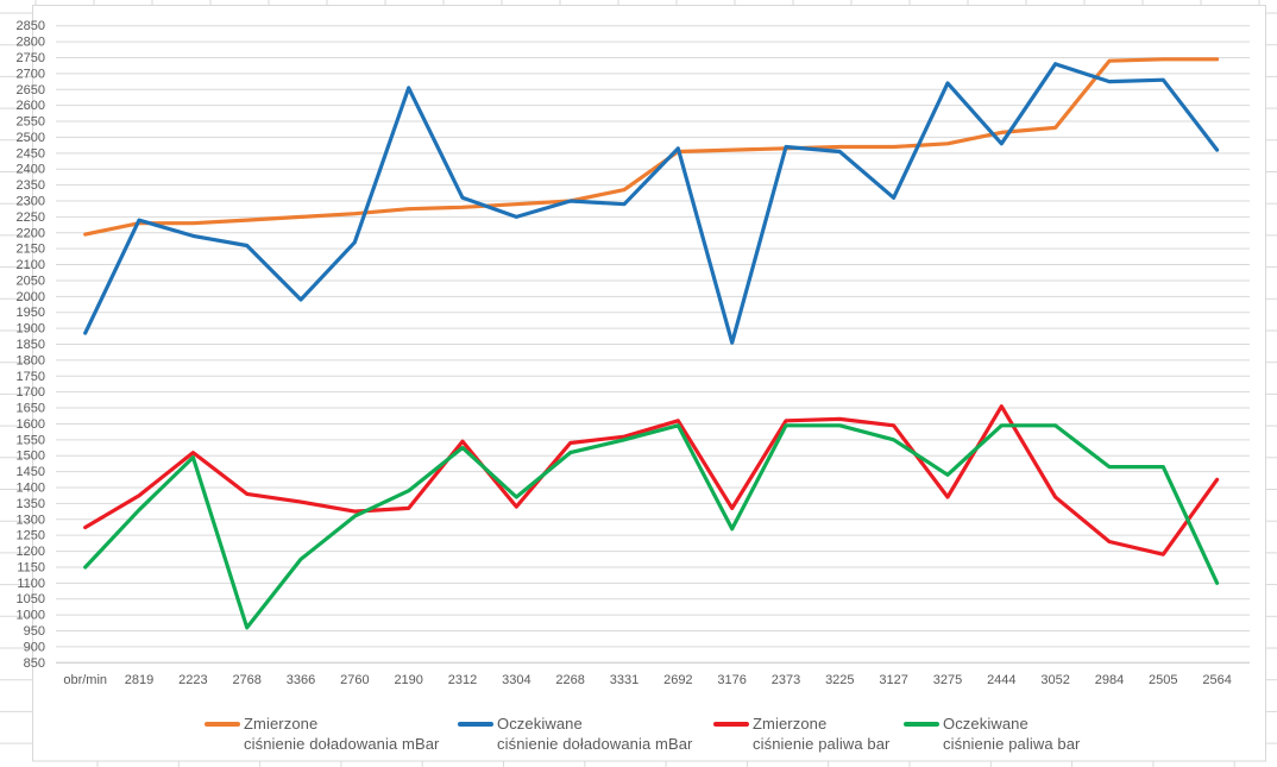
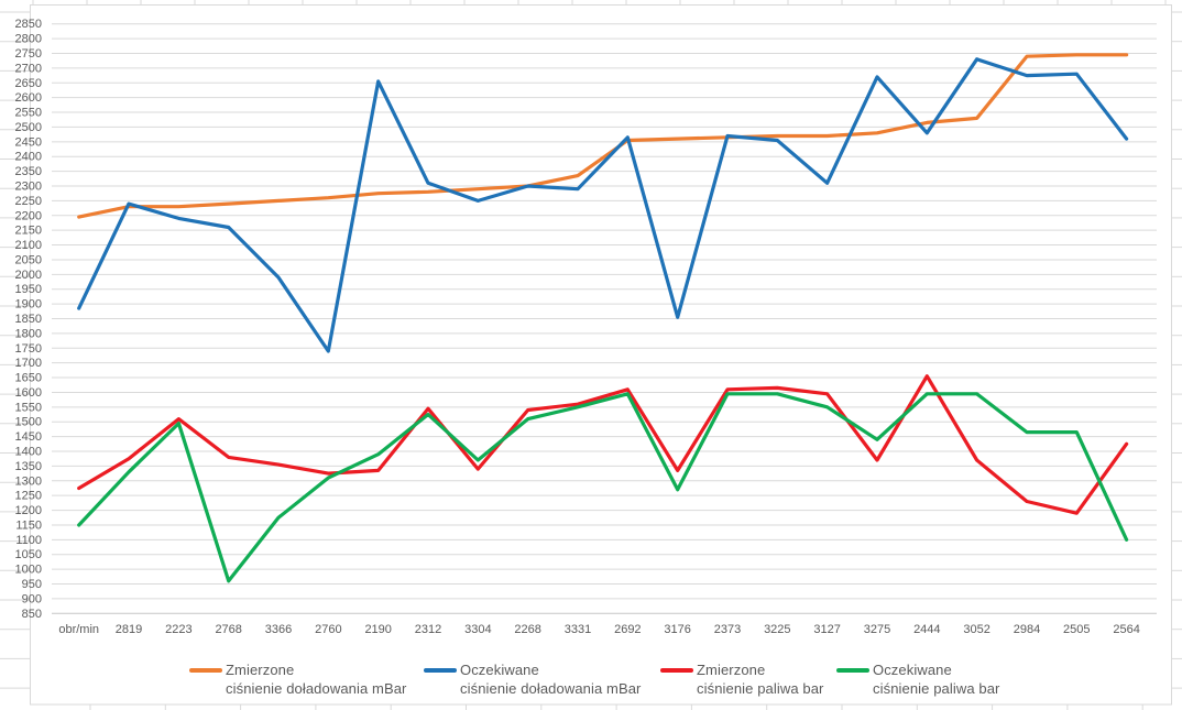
Oczekiwane ciśnienie doładowania mBar/2760: 2170 -> 1740
